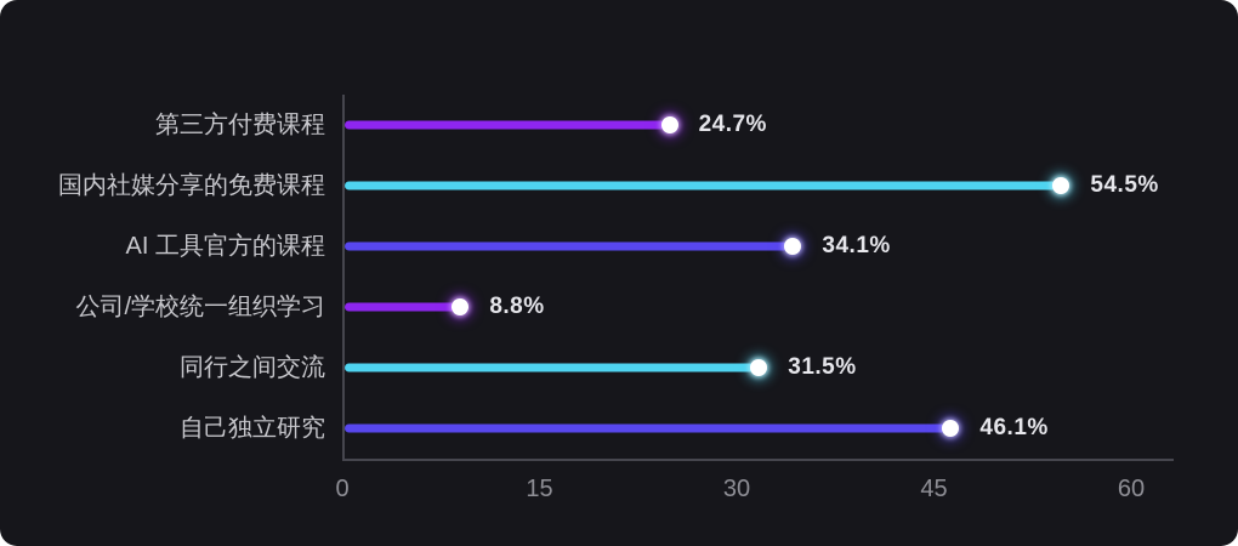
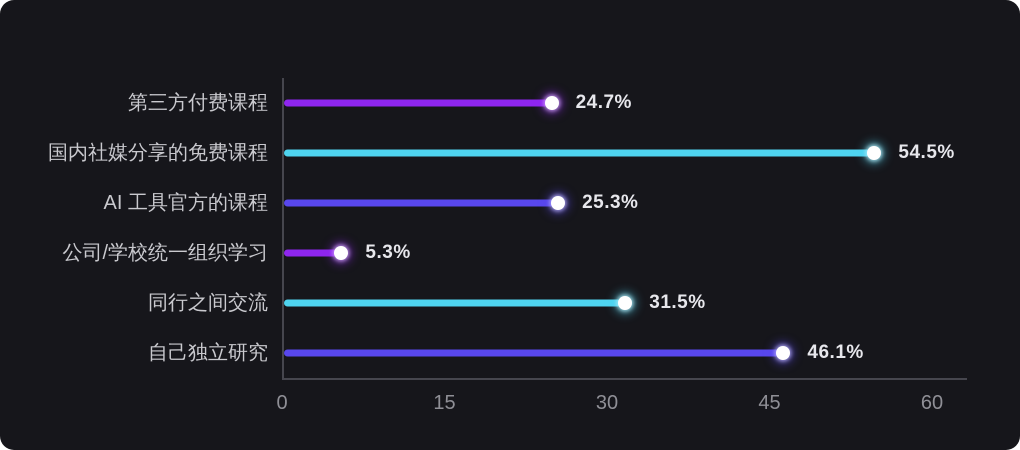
AI 工具官方的课程: 34.1% -> 25.3%
公司/学校统一组织学习: 8.8% -> 5.3%
